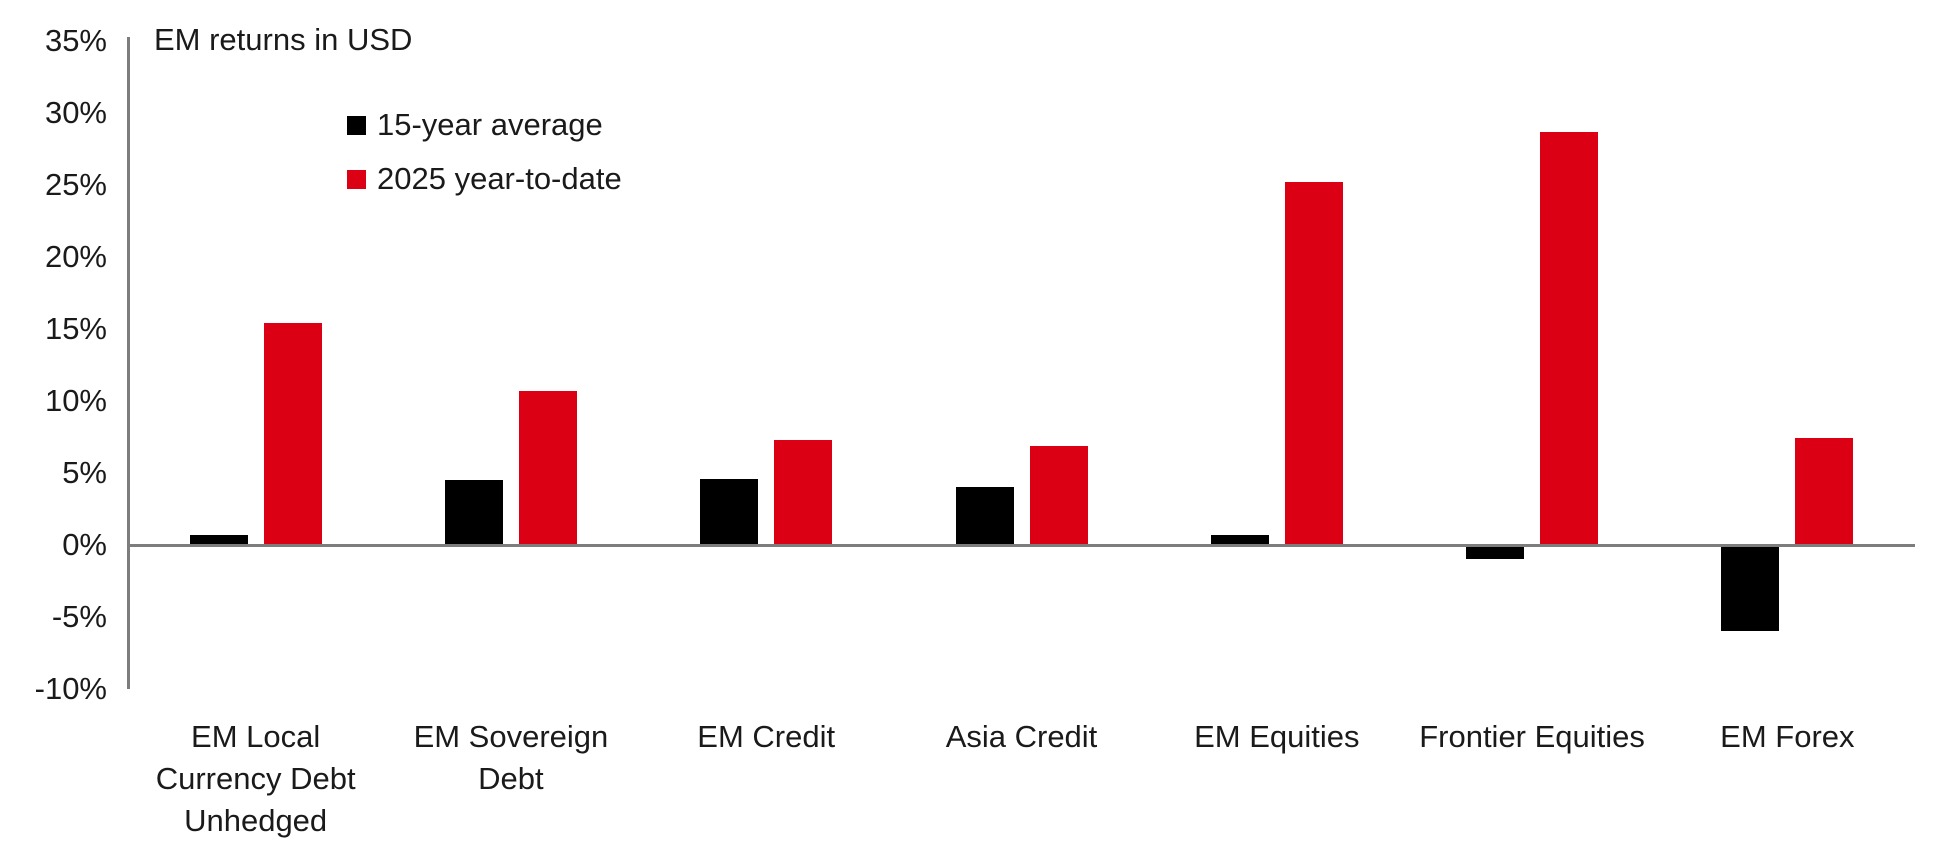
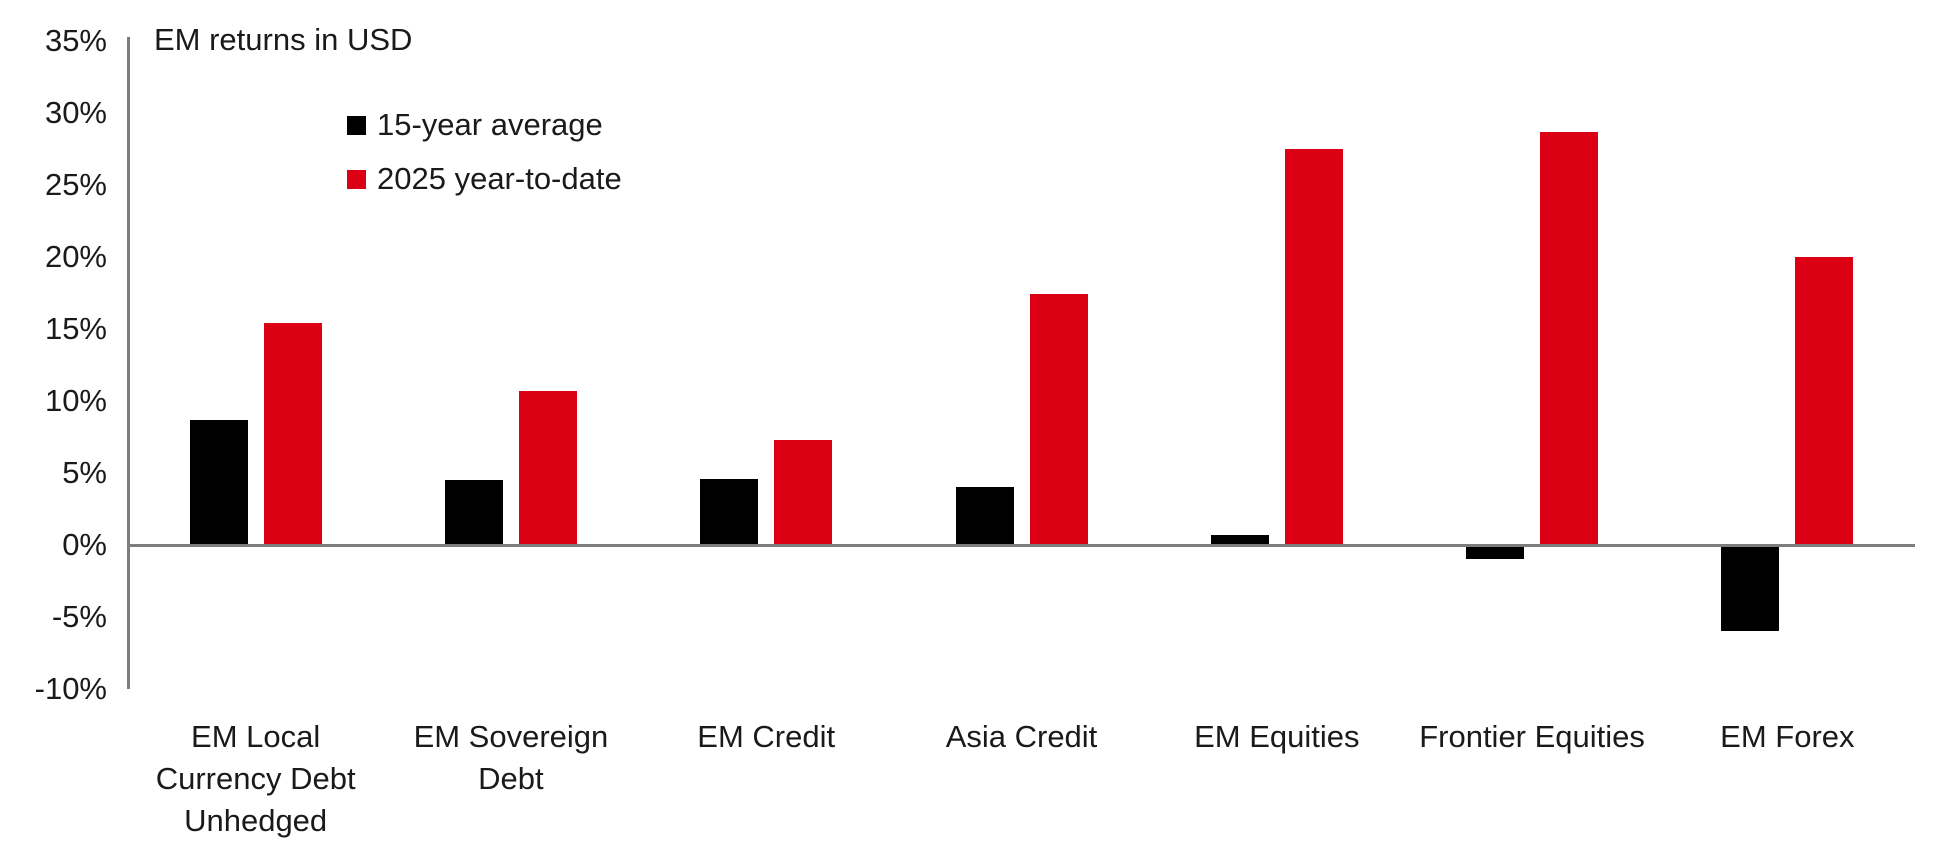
15-year average/EM Local Currency Debt Unhedged: 0.7% -> 8.7%
2025 year-to-date/Asia Credit: 6.9% -> 17.4%
2025 year-to-date/EM Equities: 25.2% -> 27.5%
2025 year-to-date/EM Forex: 7.4% -> 20.0%
